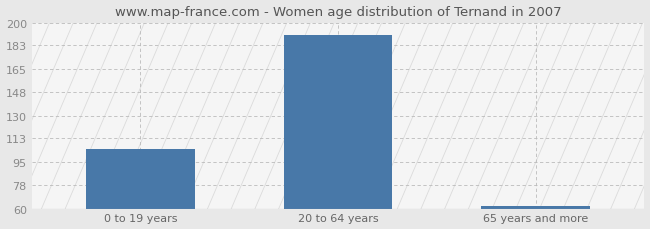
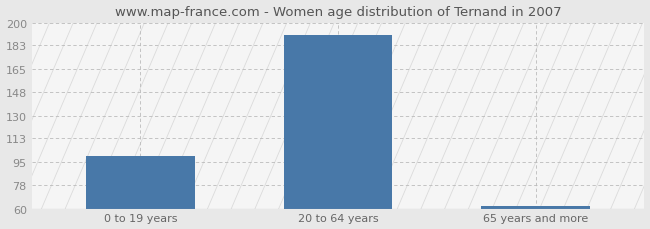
0 to 19 years: 105 -> 100
